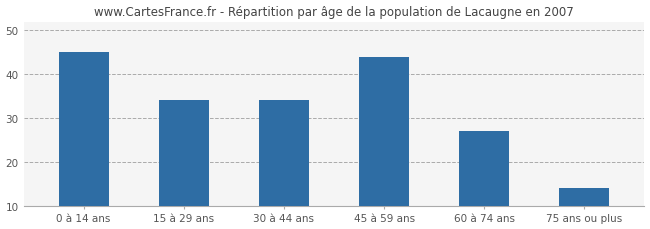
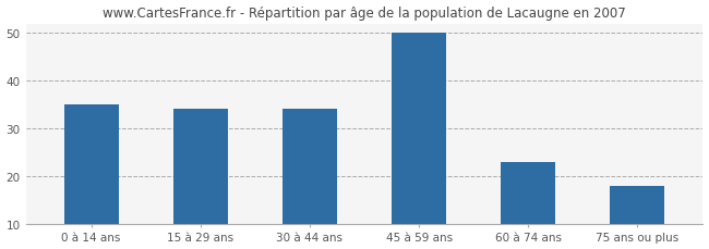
0 à 14 ans: 45 -> 35
45 à 59 ans: 44 -> 50
60 à 74 ans: 27 -> 23
75 ans ou plus: 14 -> 18
